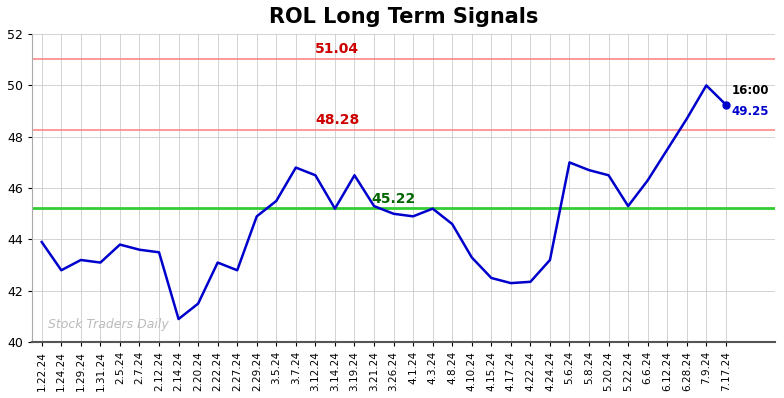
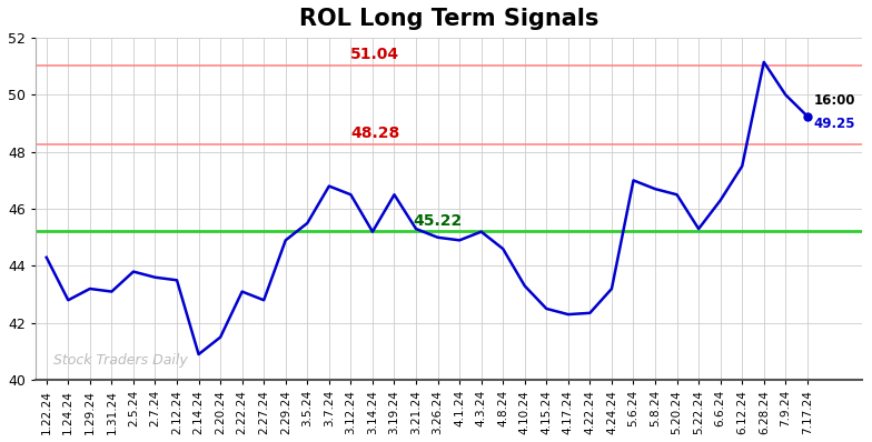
1.22.24: 43.90 -> 44.30
6.28.24: 48.70 -> 51.15
